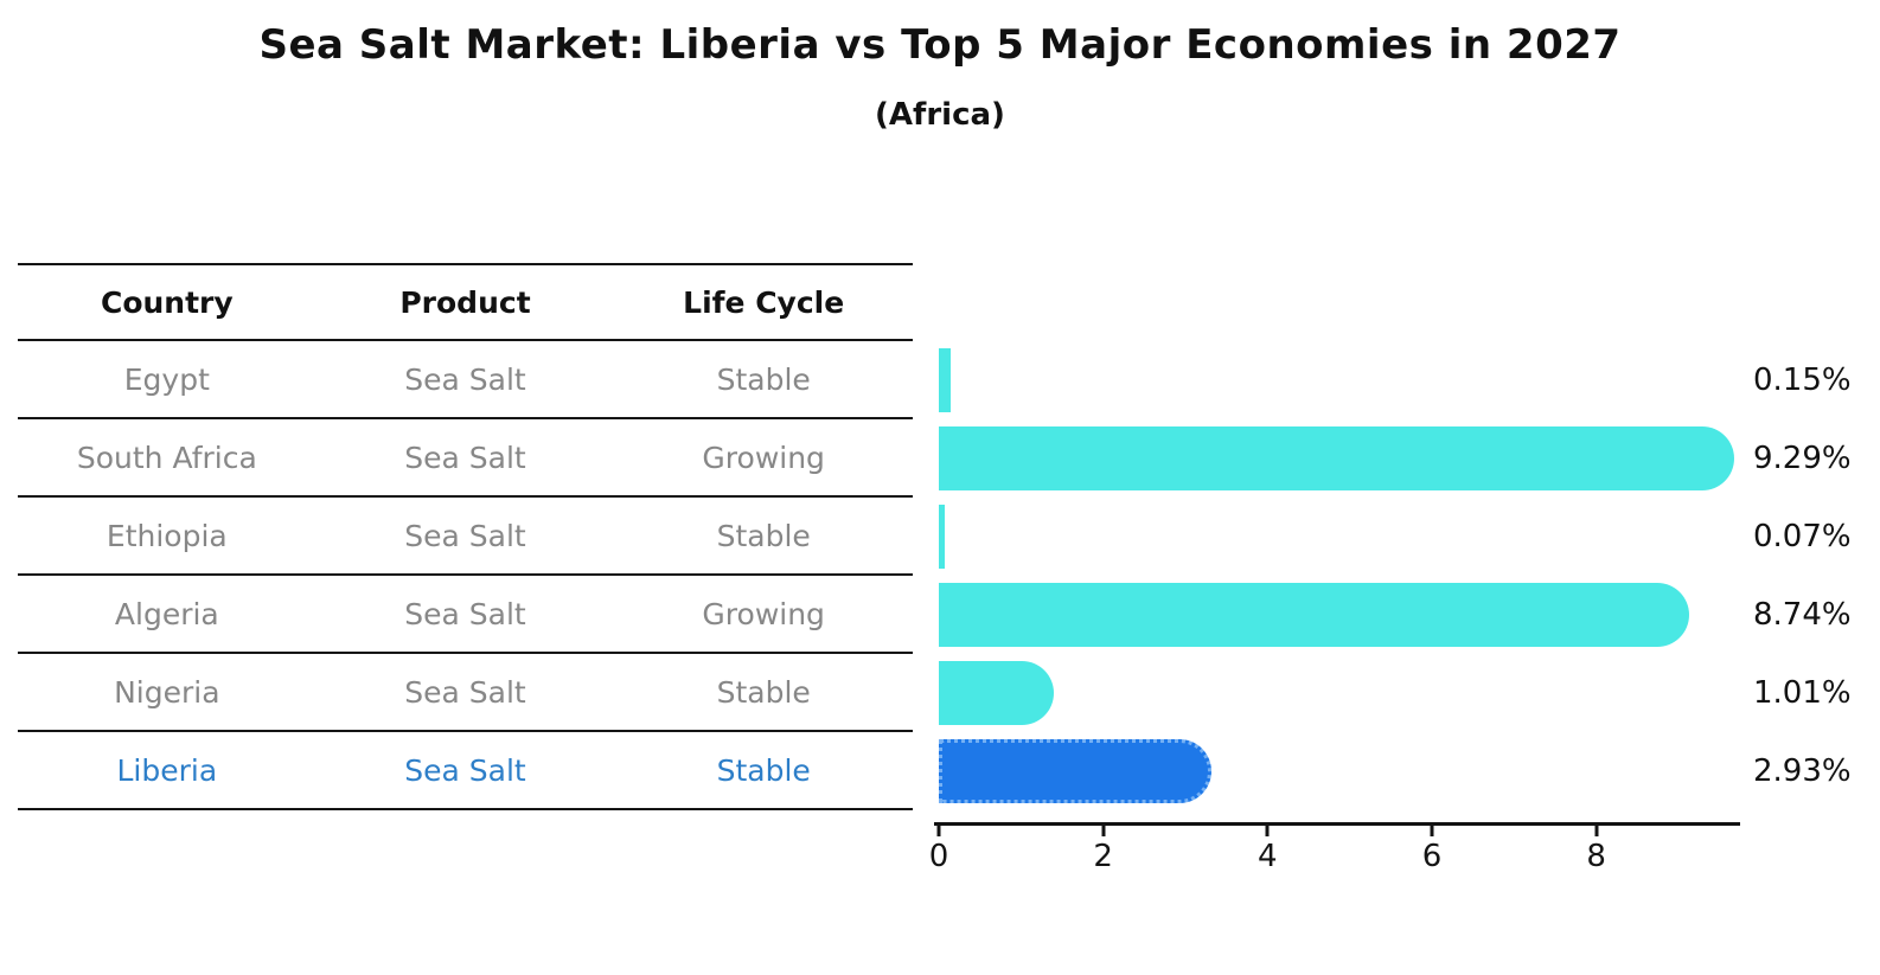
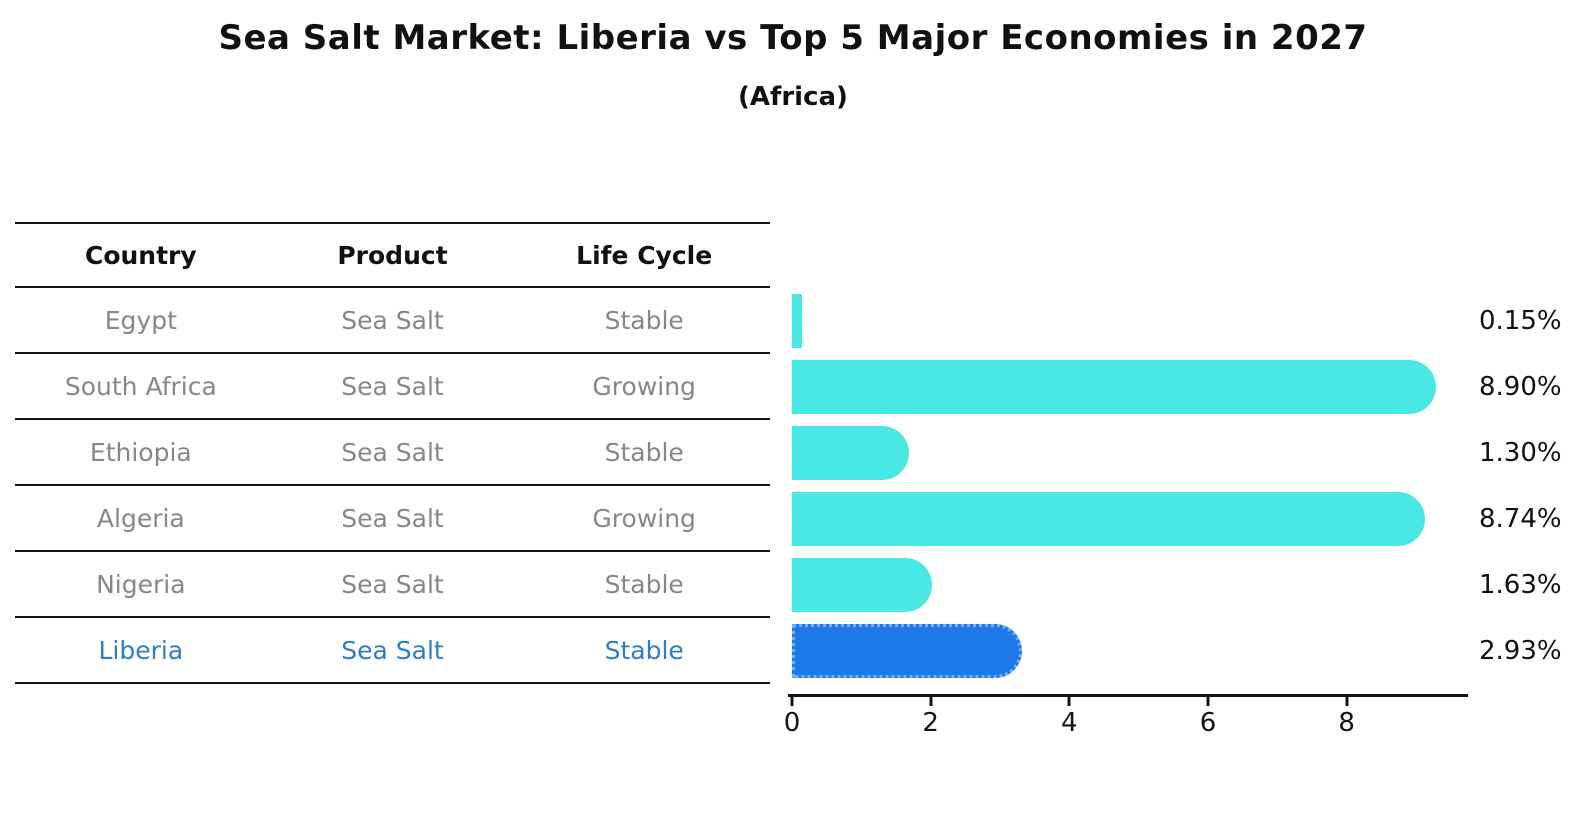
South Africa: 9.29% -> 8.90%
Ethiopia: 0.07% -> 1.30%
Nigeria: 1.01% -> 1.63%
